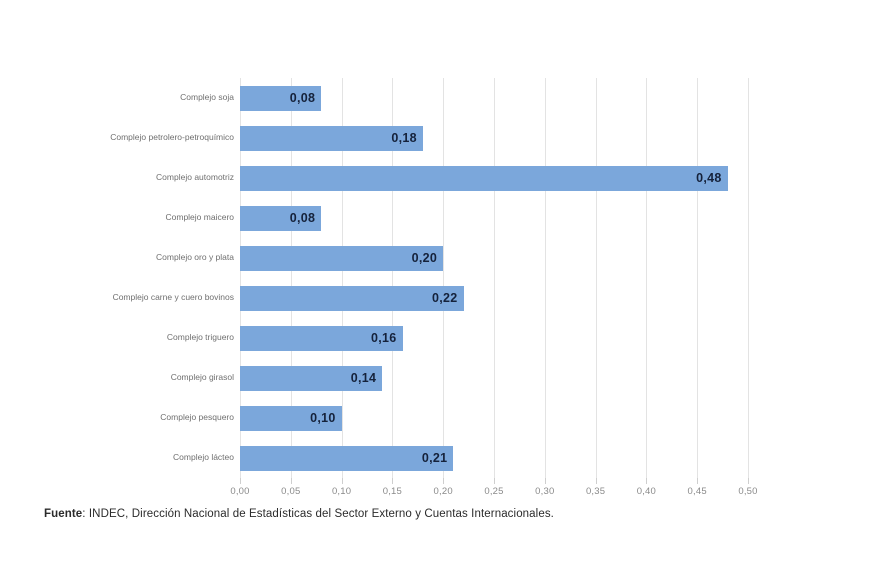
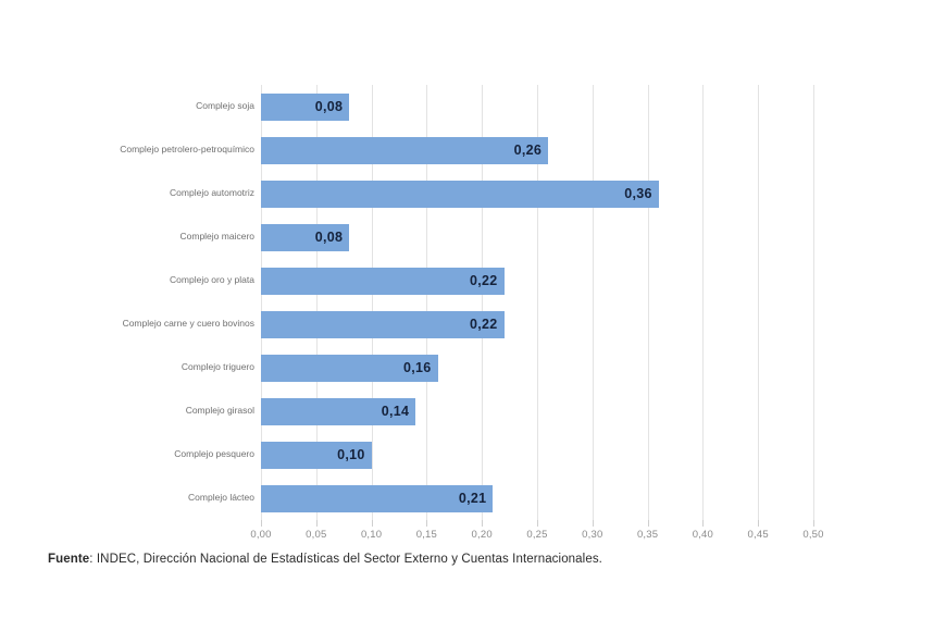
Complejo petrolero-petroquímico: 0,18 -> 0,26
Complejo automotriz: 0,48 -> 0,36
Complejo oro y plata: 0,20 -> 0,22
